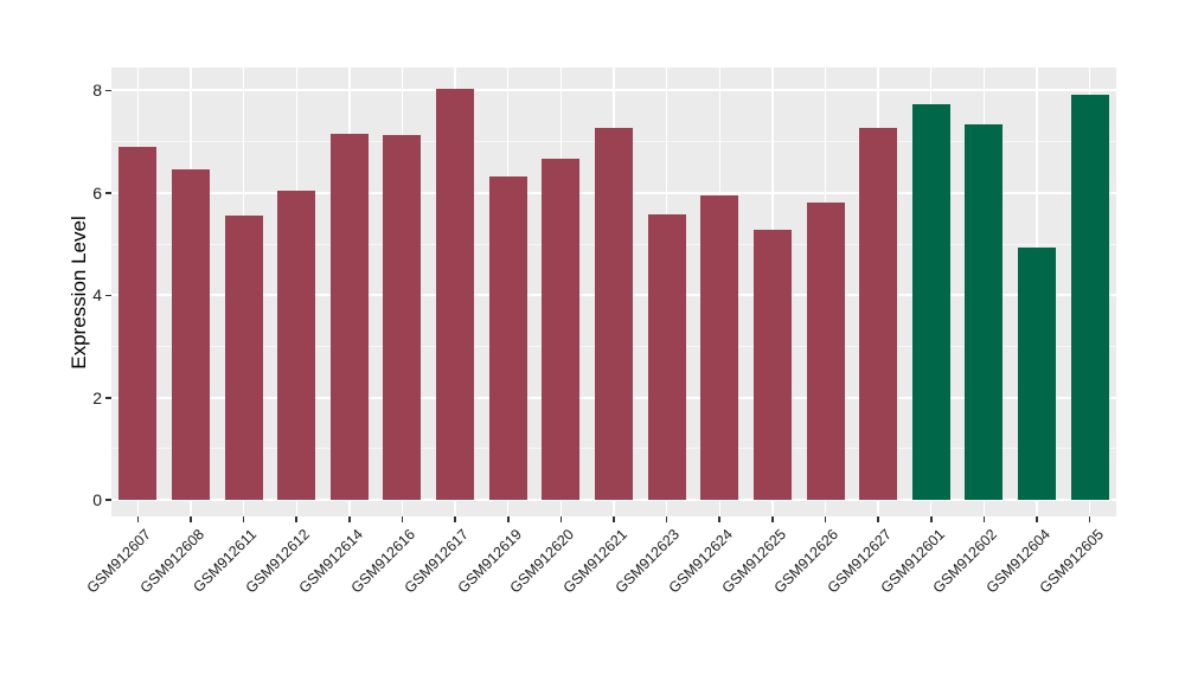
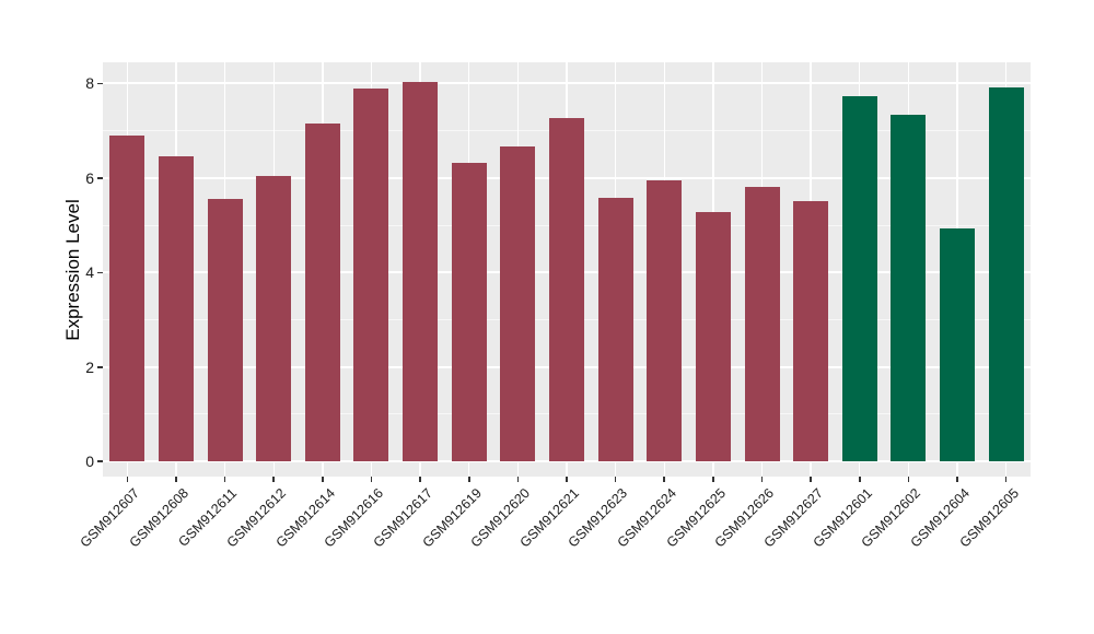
GSM912616: 7.1 -> 7.9
GSM912627: 7.3 -> 5.5
